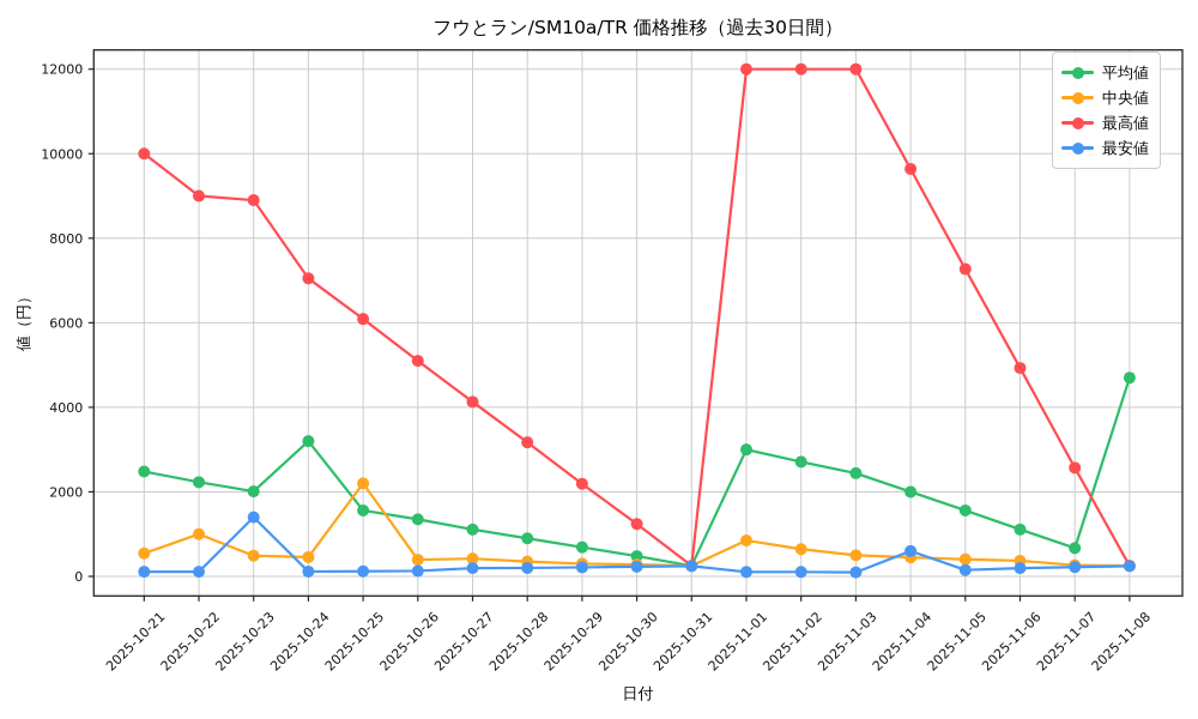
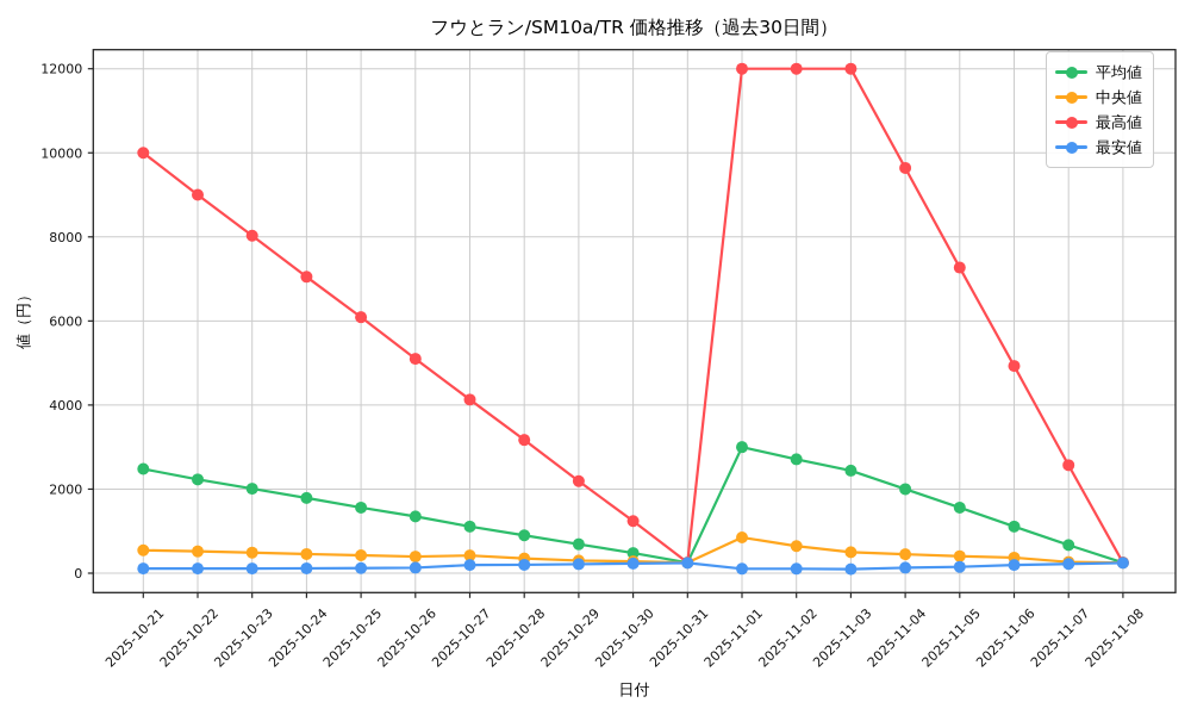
中央値/2025-10-22: 1000 -> 500
最高値/2025-10-23: 8900 -> 8000
最安値/2025-10-23: 1400 -> 100
平均値/2025-10-24: 3200 -> 1800
中央値/2025-10-25: 2200 -> 400
最安値/2025-11-04: 600 -> 100
平均値/2025-11-08: 4700 -> 200
